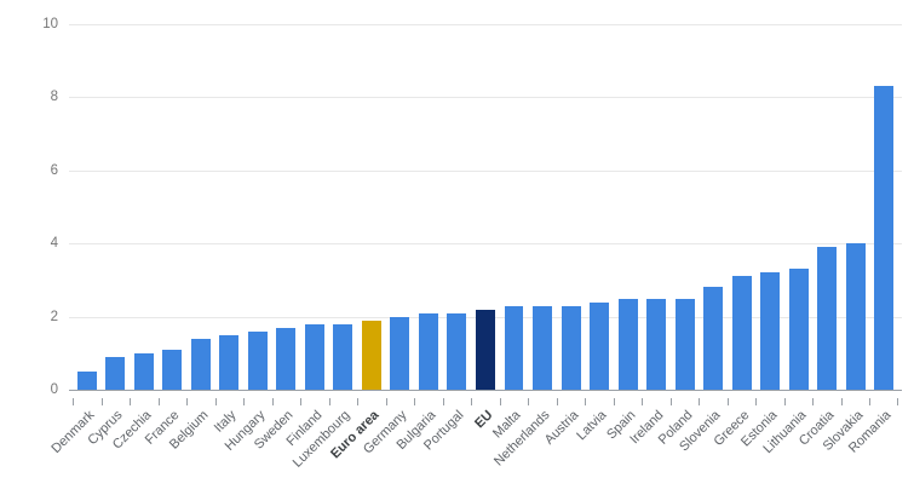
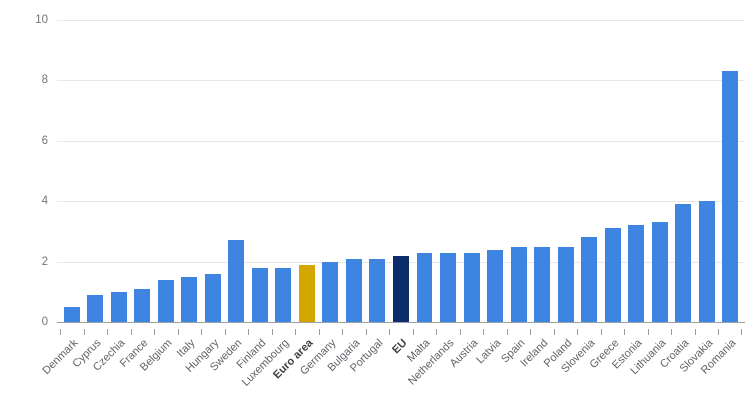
Sweden: 1.7 -> 2.7
